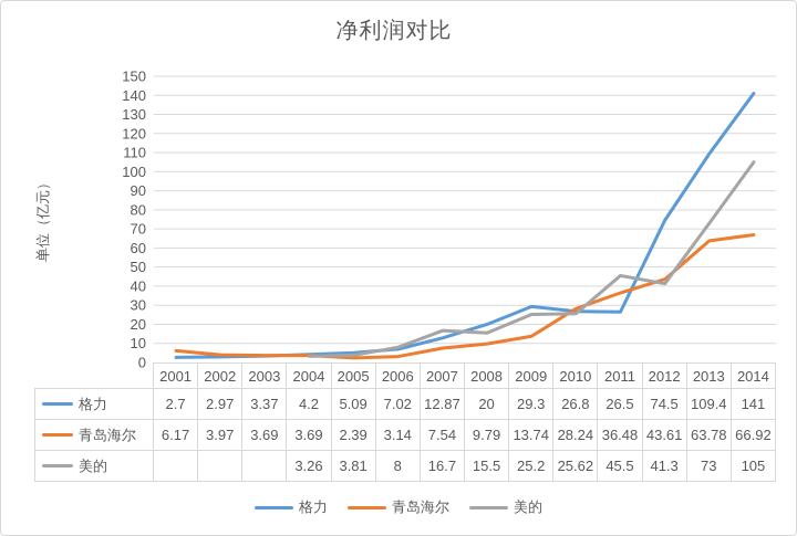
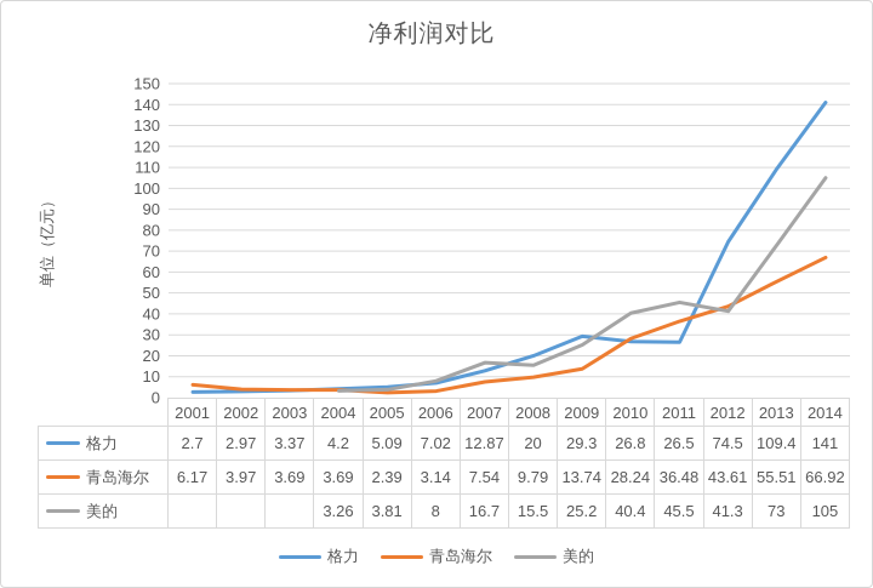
美的/2010: 25.62 -> 40.4
青岛海尔/2013: 63.78 -> 55.51
